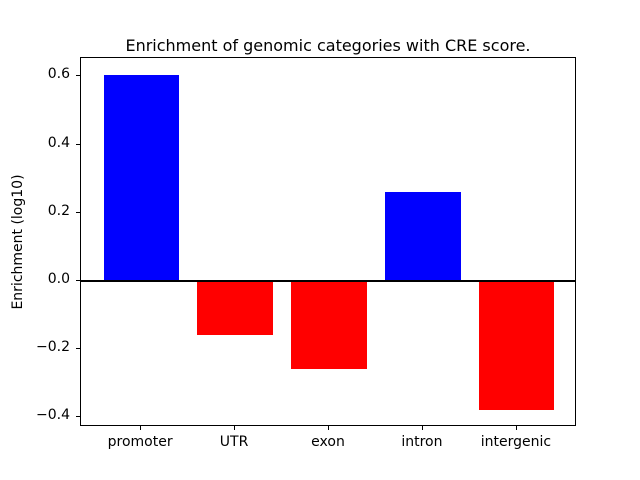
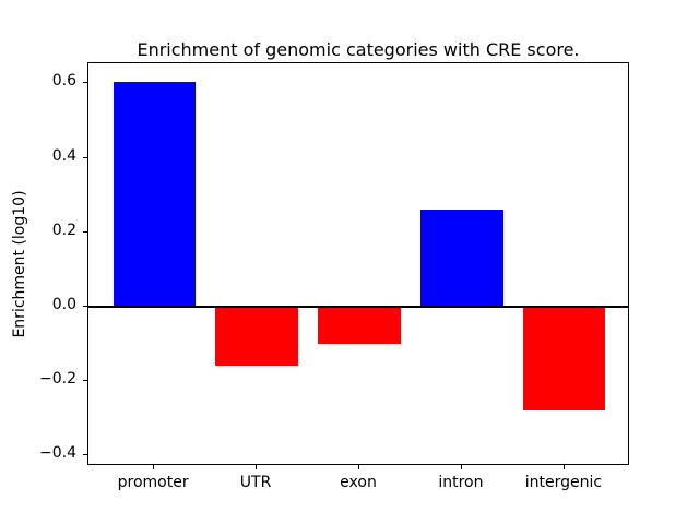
exon: -0.26 -> -0.10
intergenic: -0.38 -> -0.28
